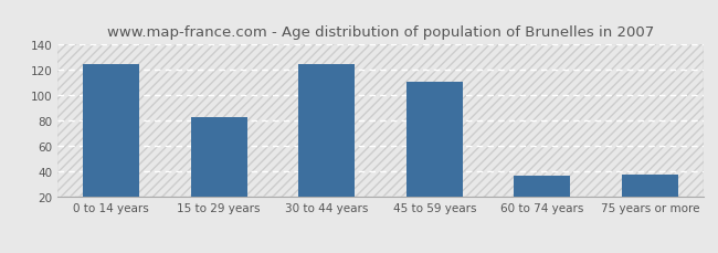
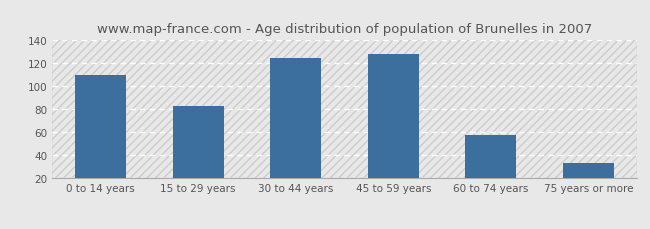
0 to 14 years: 125 -> 110
45 to 59 years: 111 -> 128
60 to 74 years: 37 -> 58
75 years or more: 38 -> 33
